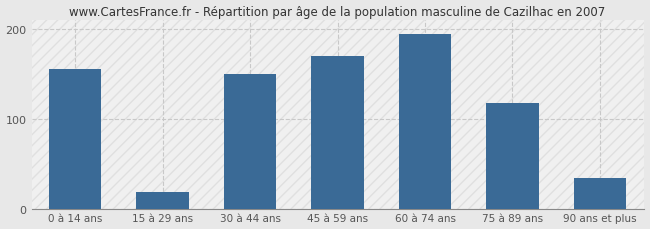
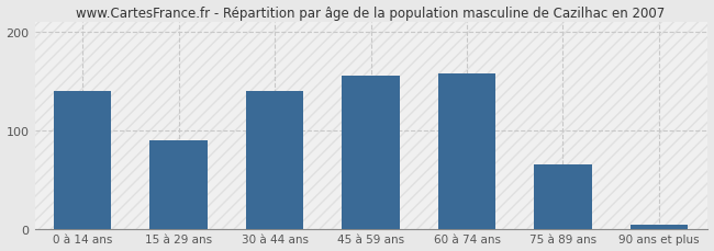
0 à 14 ans: 156 -> 140
15 à 29 ans: 18 -> 90
30 à 44 ans: 150 -> 140
45 à 59 ans: 170 -> 155
60 à 74 ans: 194 -> 158
75 à 89 ans: 118 -> 65
90 ans et plus: 34 -> 4
